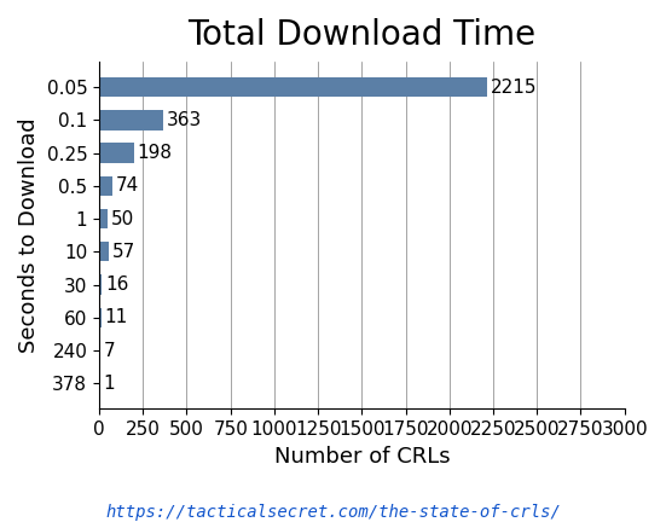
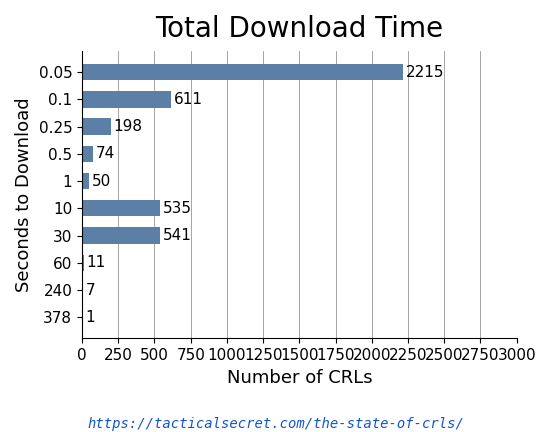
0.1: 363 -> 611
10: 57 -> 535
30: 16 -> 541
